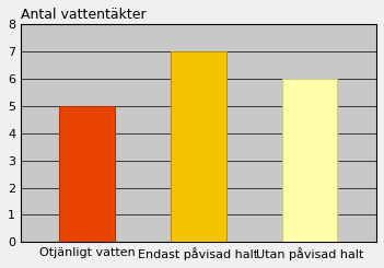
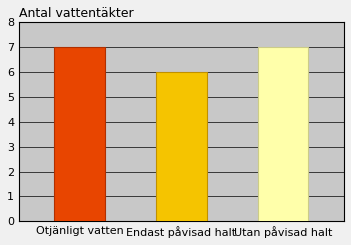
Otjänligt vatten: 5 -> 7
Endast påvisad halt: 7 -> 6
Utan påvisad halt: 6 -> 7
